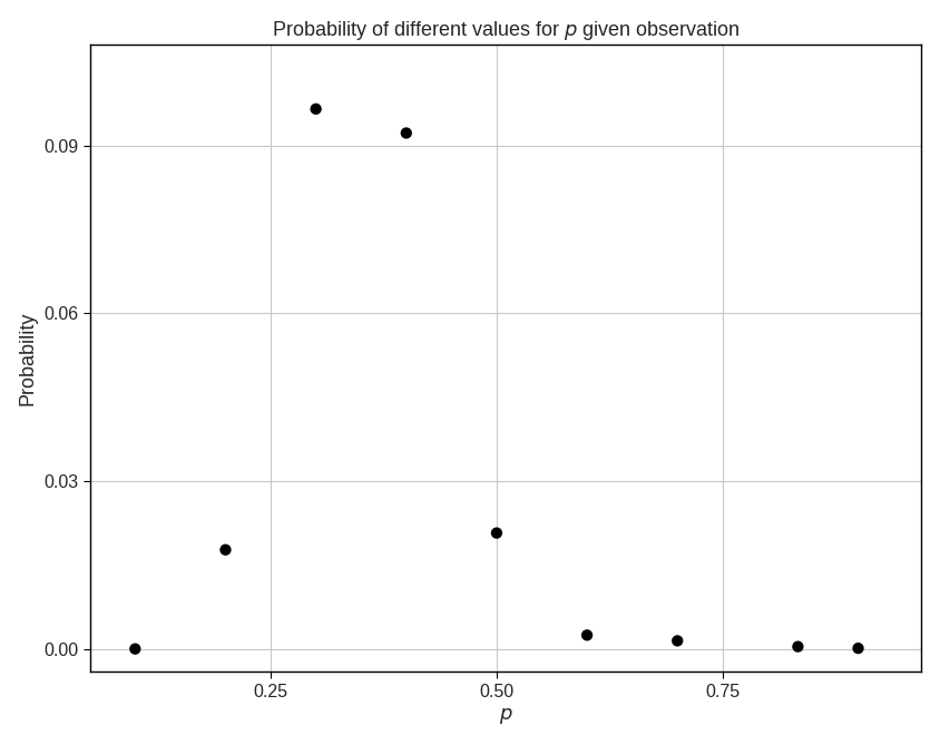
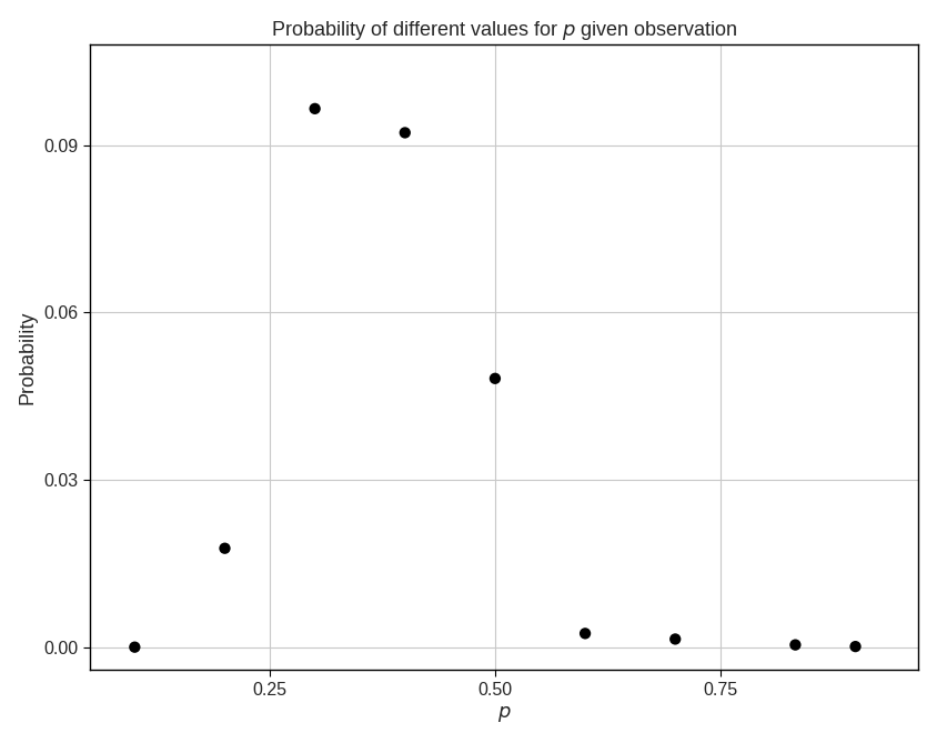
0.50: 0.0208 -> 0.0482
